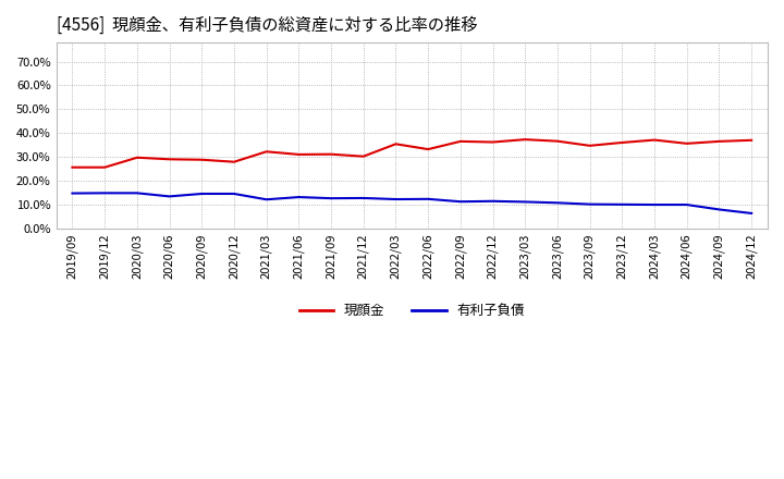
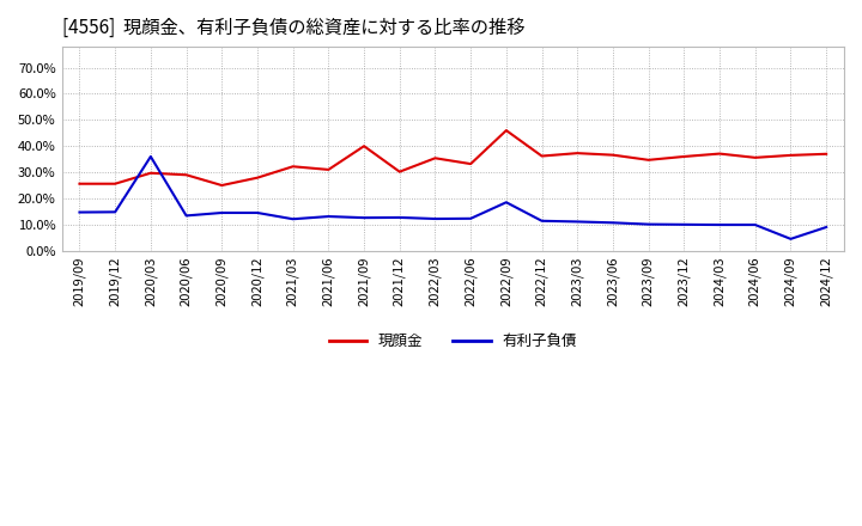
有利子負債/2020/03: 14.8% -> 36.0%
現顔金/2020/09: 28.8% -> 25.0%
現顔金/2021/09: 31.1% -> 40.0%
現顔金/2022/09: 36.5% -> 46.0%
有利子負債/2022/09: 11.2% -> 18.5%
有利子負債/2024/09: 7.9% -> 4.5%
有利子負債/2024/12: 6.3% -> 9.0%
